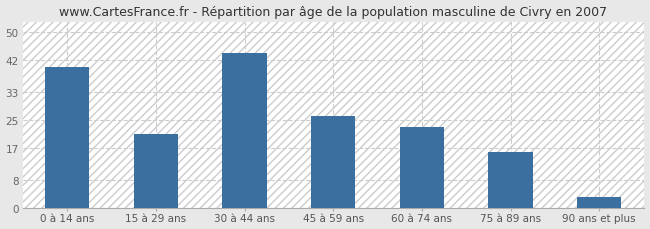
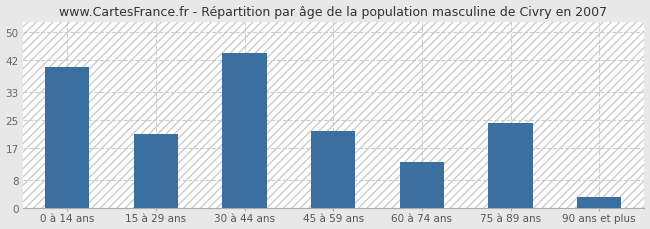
45 à 59 ans: 26 -> 22
60 à 74 ans: 23 -> 13
75 à 89 ans: 16 -> 24
